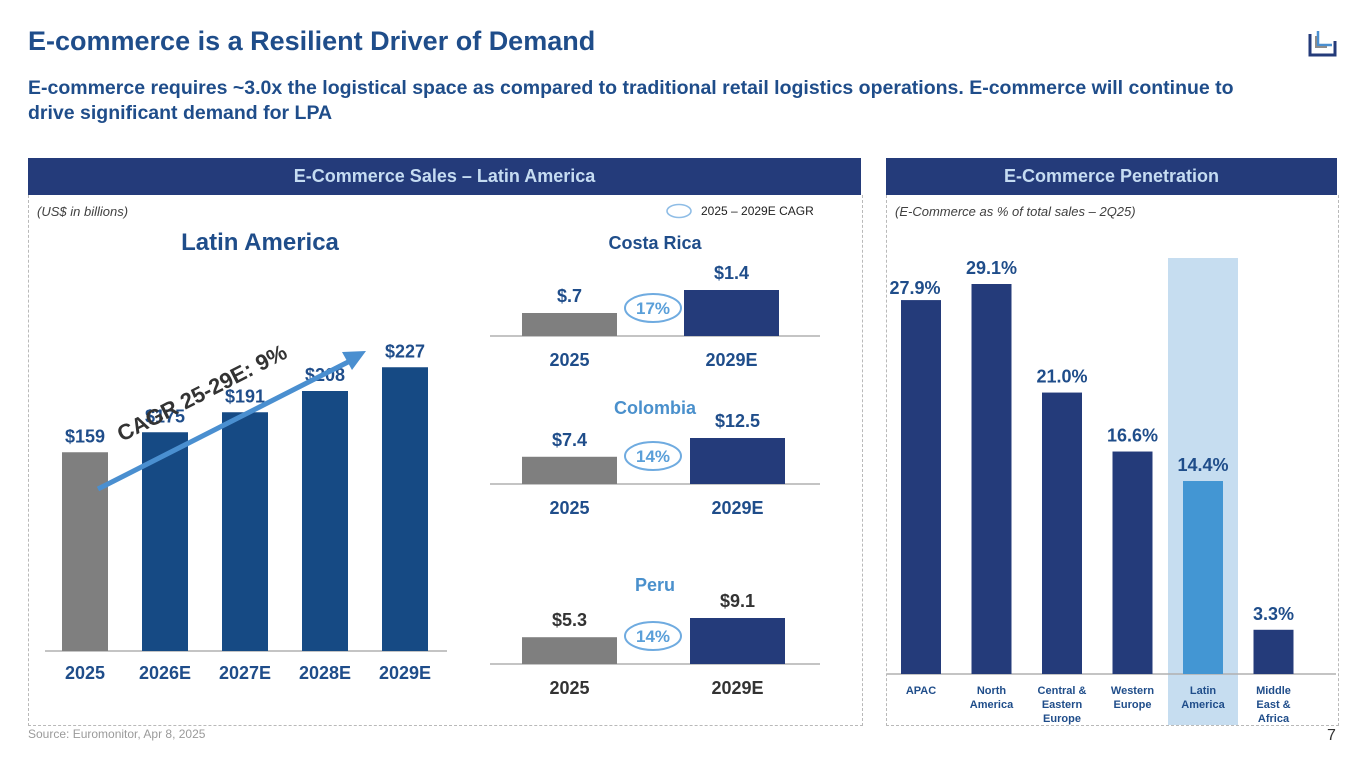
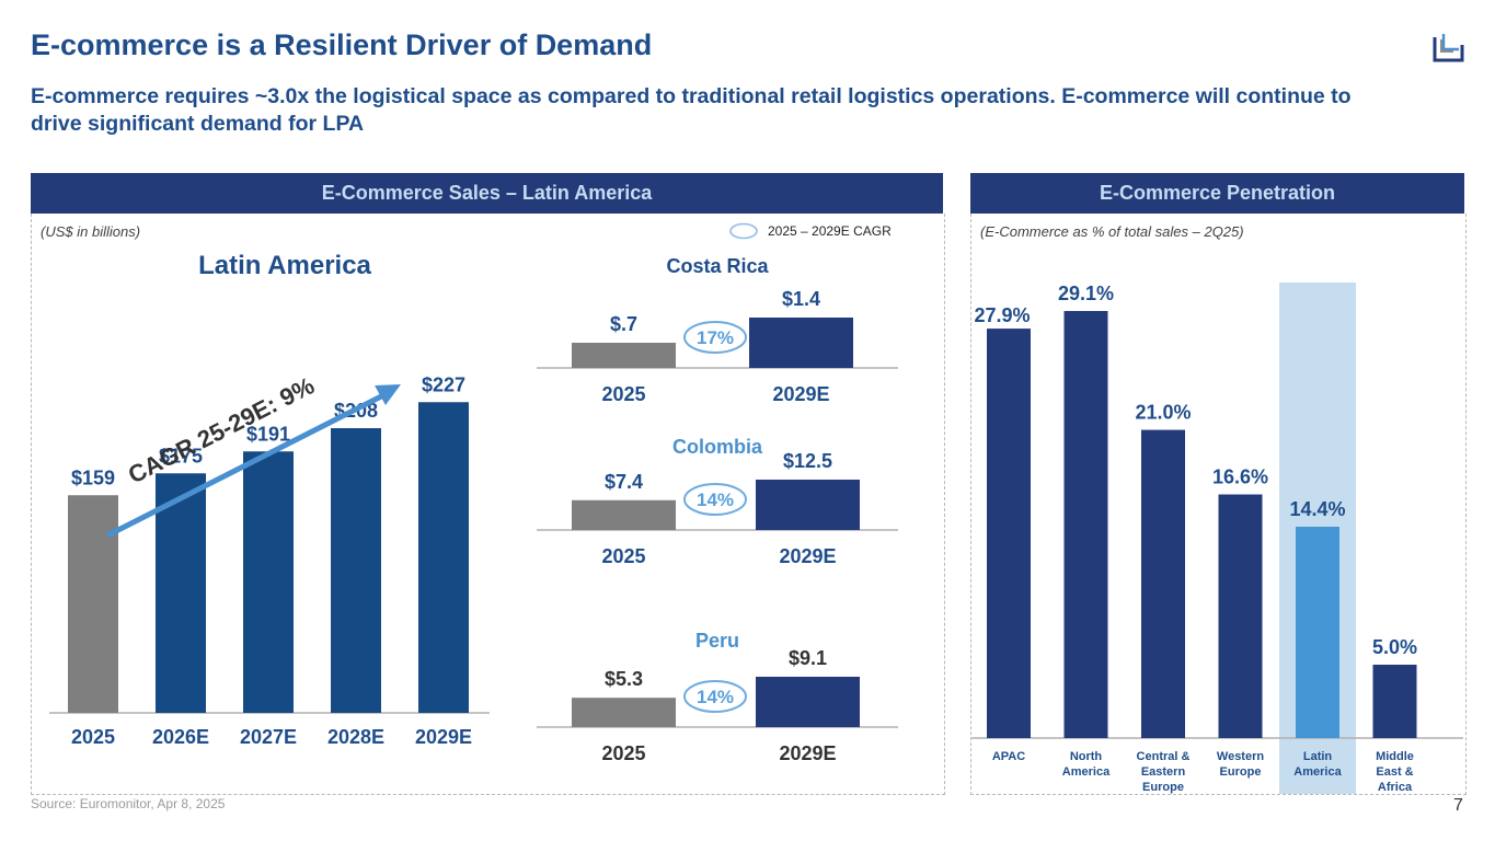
E-Commerce Penetration/Middle East & Africa: 3.3% -> 5.0%
